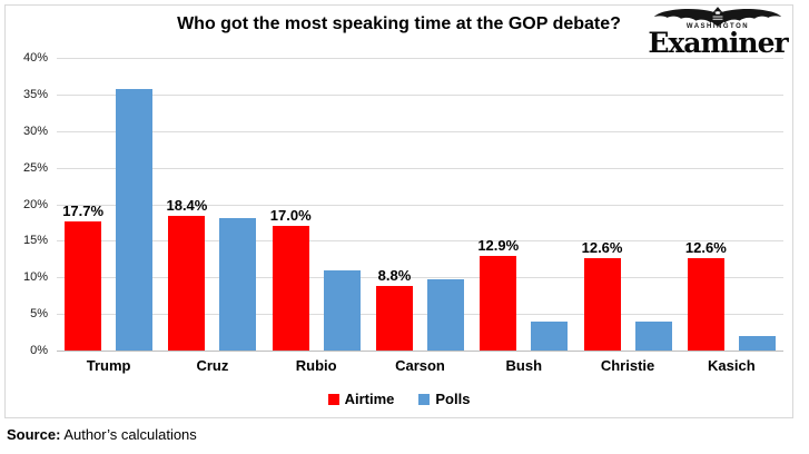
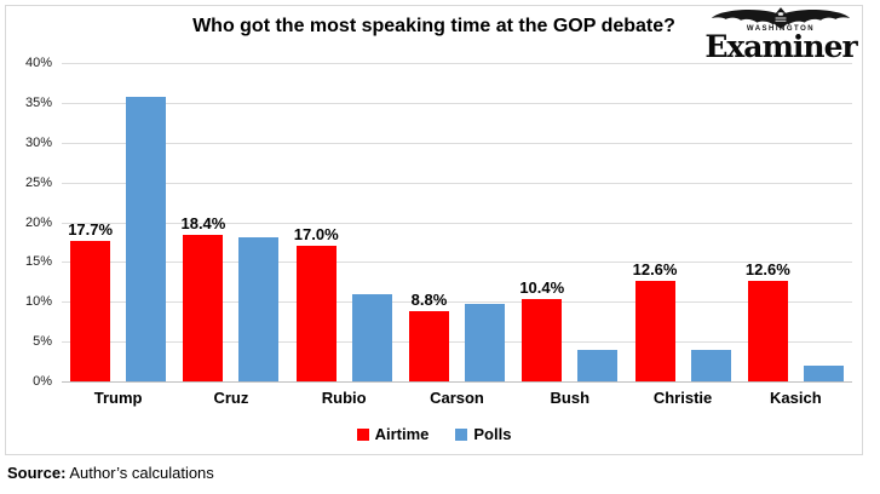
Airtime/Bush: 12.9% -> 10.4%
